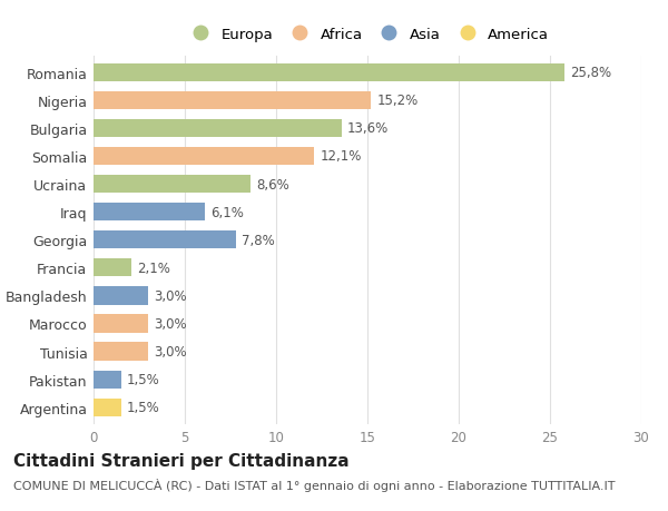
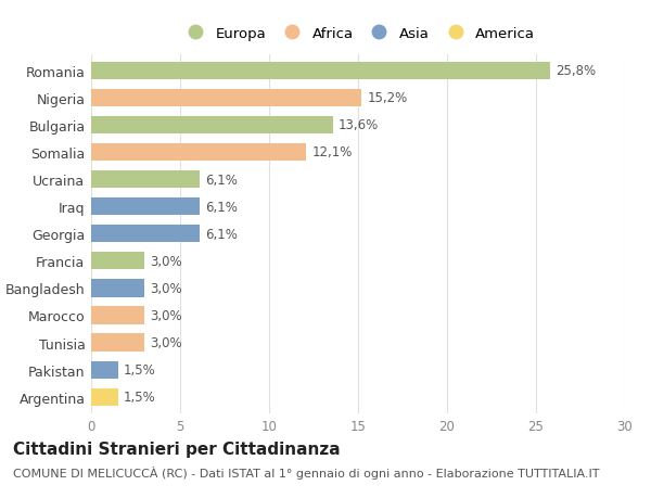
Ucraina: 8,6% -> 6,1%
Georgia: 7,8% -> 6,1%
Francia: 2,1% -> 3,0%
